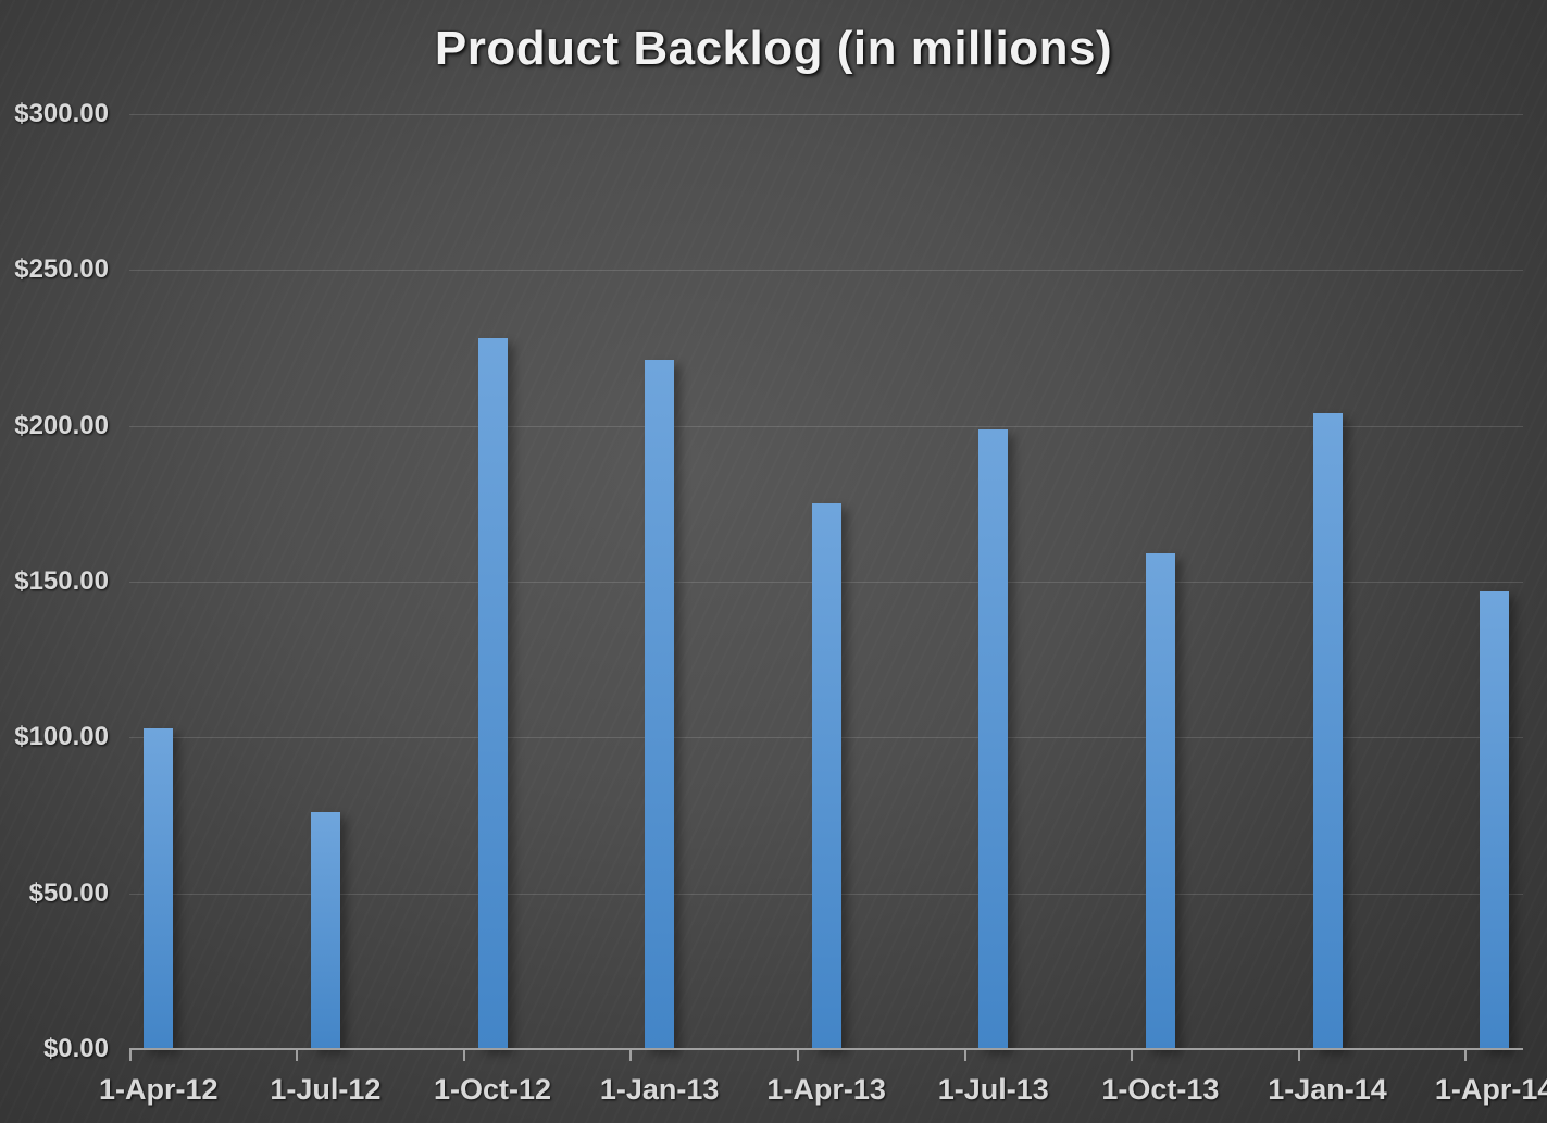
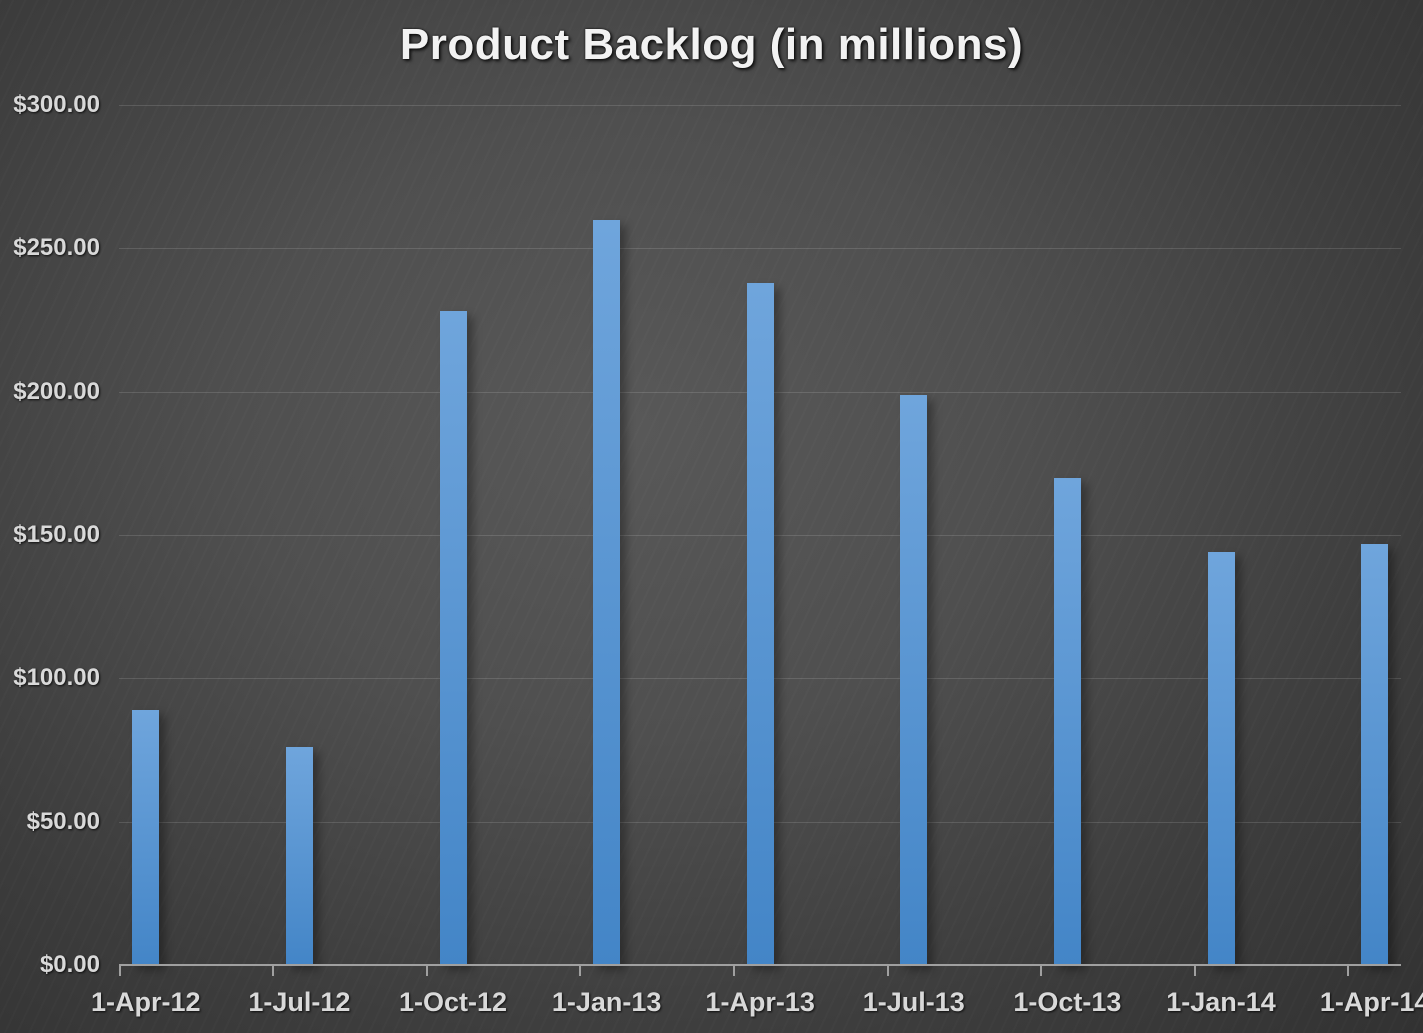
1-Apr-12: $103 -> $89
1-Jan-13: $221 -> $260
1-Apr-13: $175 -> $238
1-Oct-13: $159 -> $170
1-Jan-14: $204 -> $144
